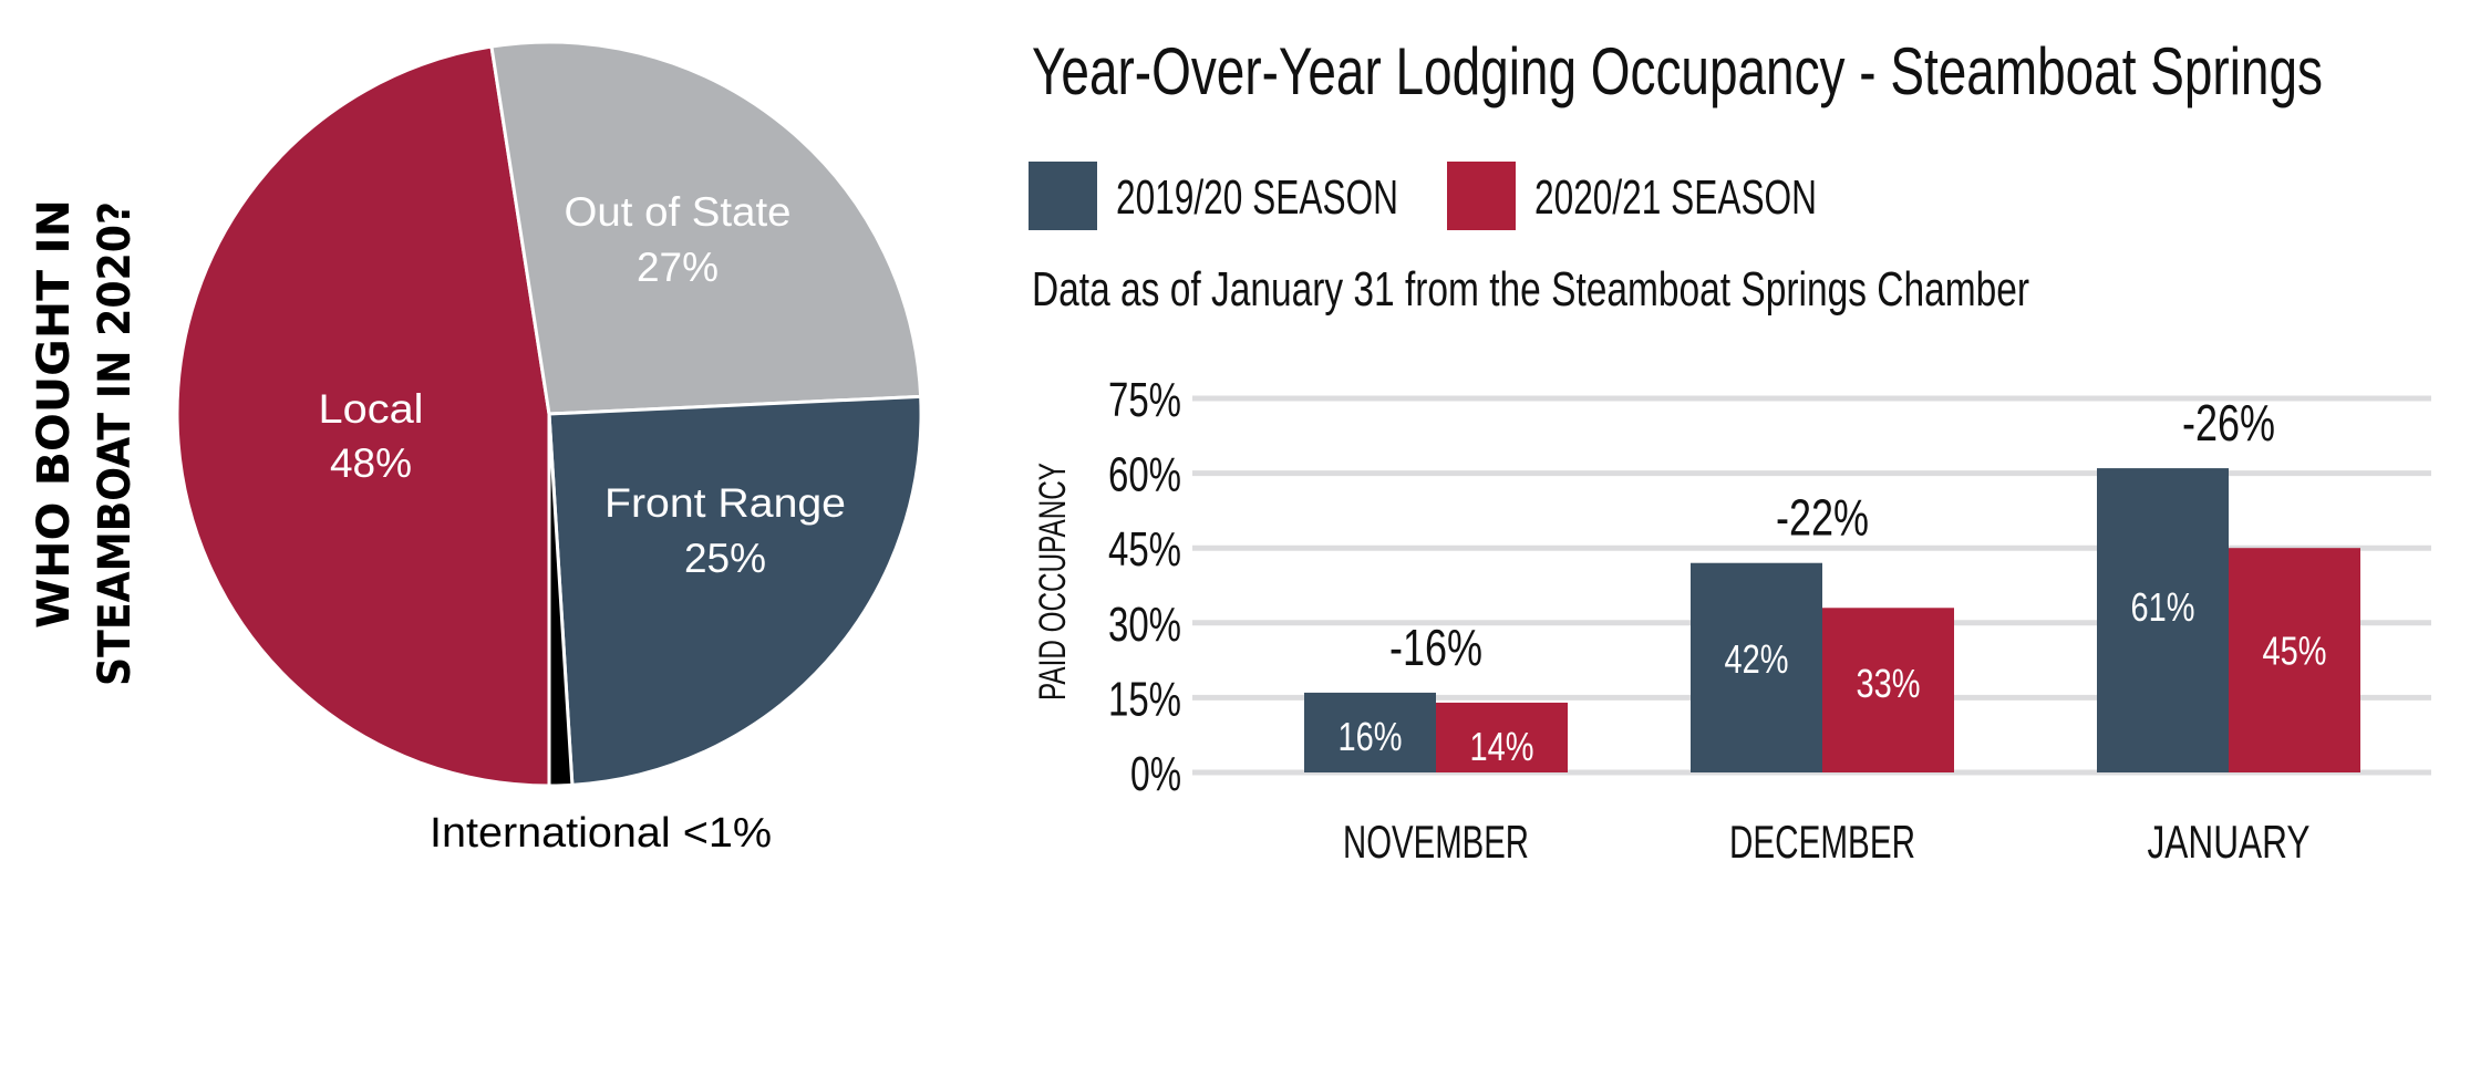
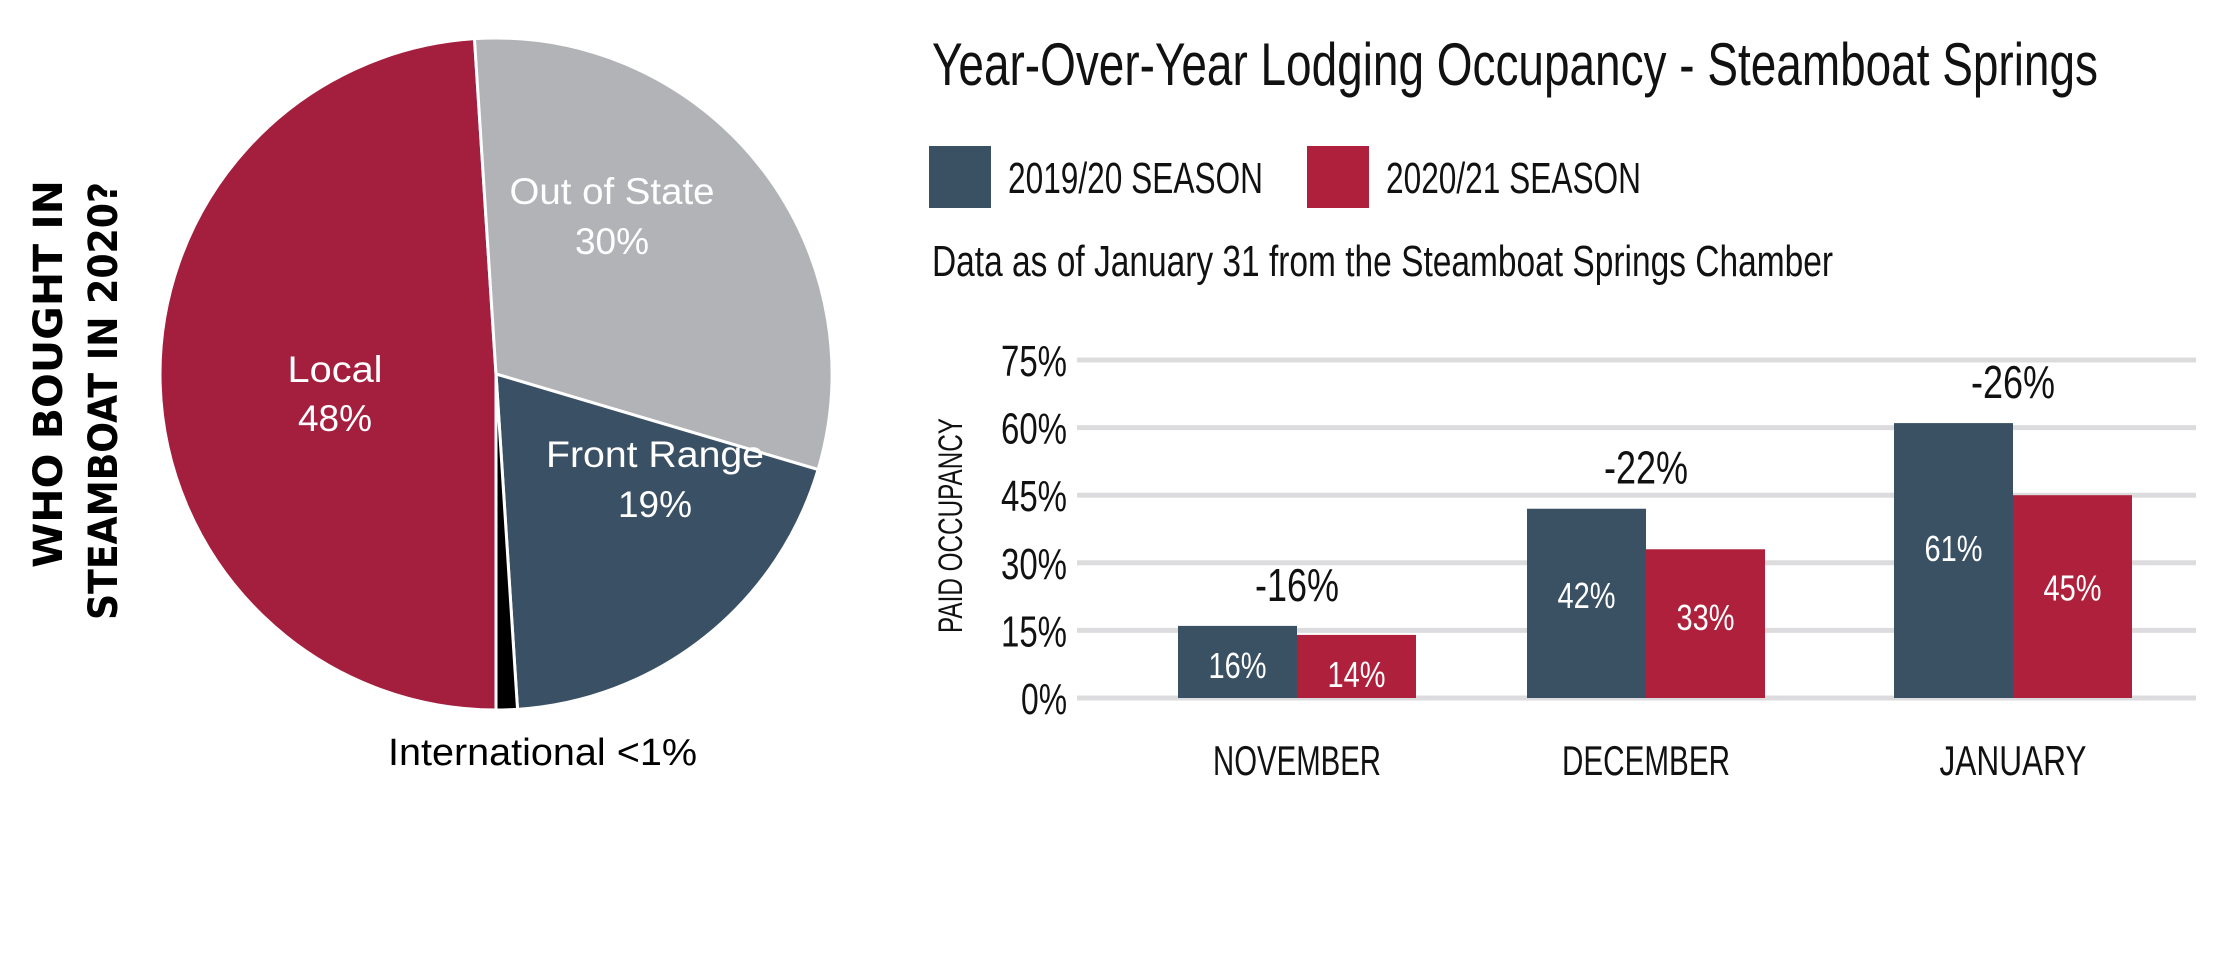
WHO BOUGHT IN STEAMBOAT IN 2020?/Out of State: 27% -> 30%
WHO BOUGHT IN STEAMBOAT IN 2020?/Front Range: 25% -> 19%
